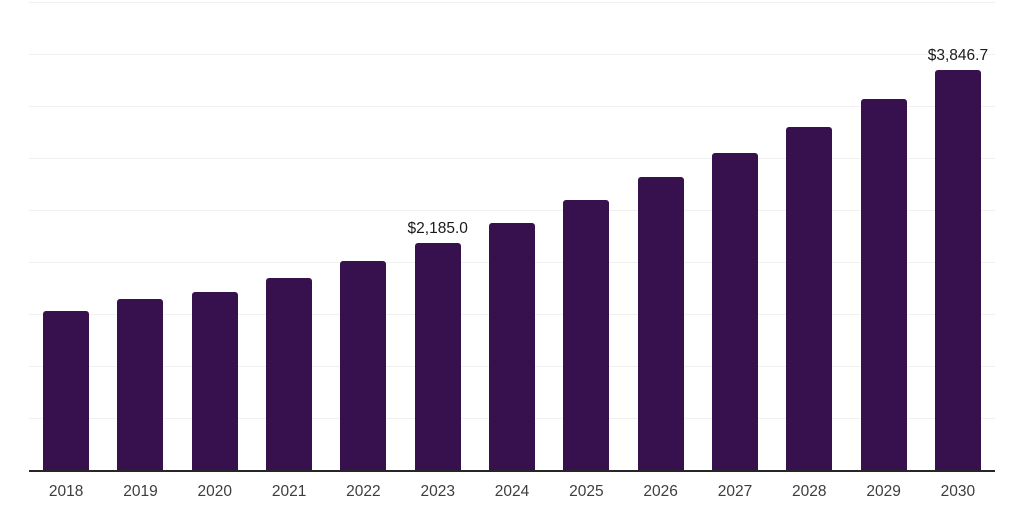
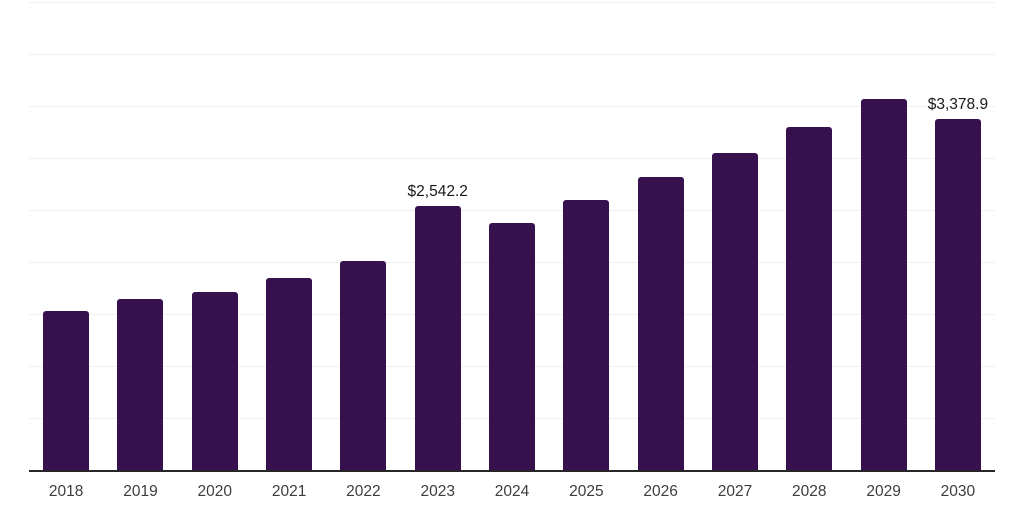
2023: $2,185.0 -> $2,542.2
2030: $3,846.7 -> $3,378.9
